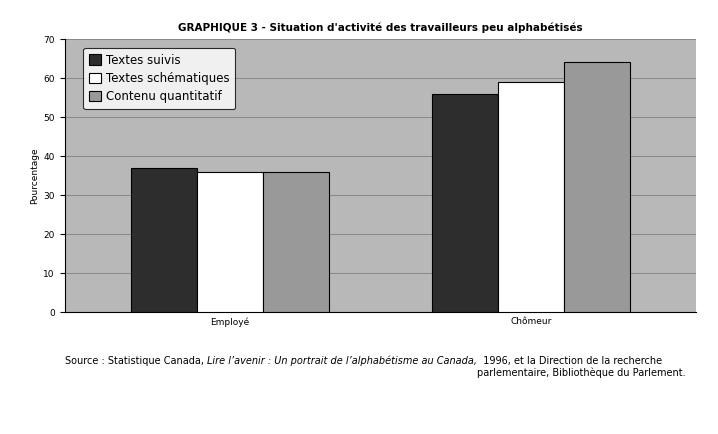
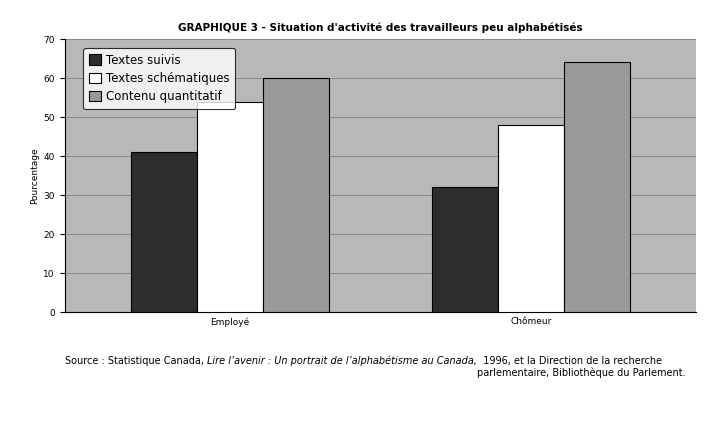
Textes suivis/Employé: 37 -> 41
Textes schématiques/Employé: 36 -> 54
Contenu quantitatif/Employé: 36 -> 60
Textes suivis/Chômeur: 56 -> 32
Textes schématiques/Chômeur: 59 -> 48
